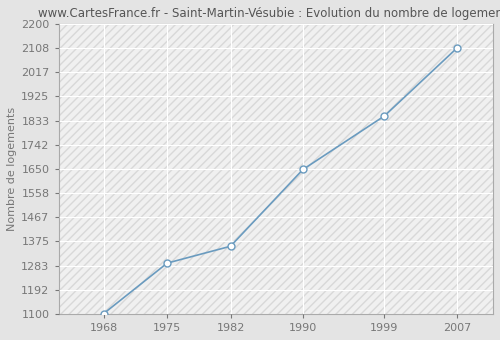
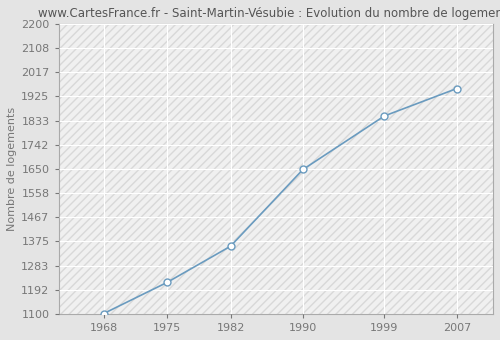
1975: 1293 -> 1220
2007: 2108 -> 1955
